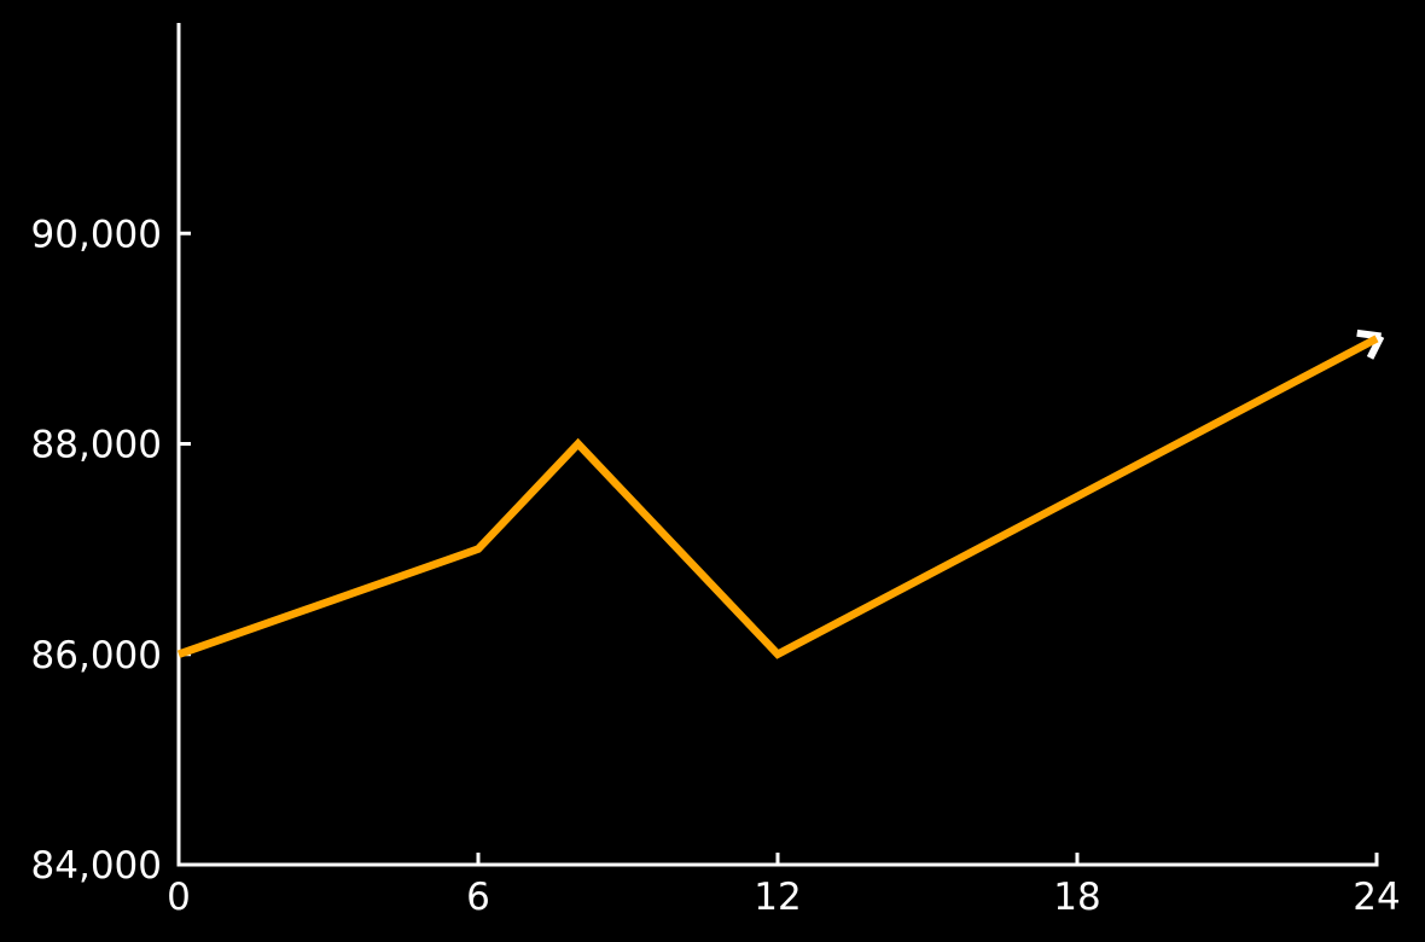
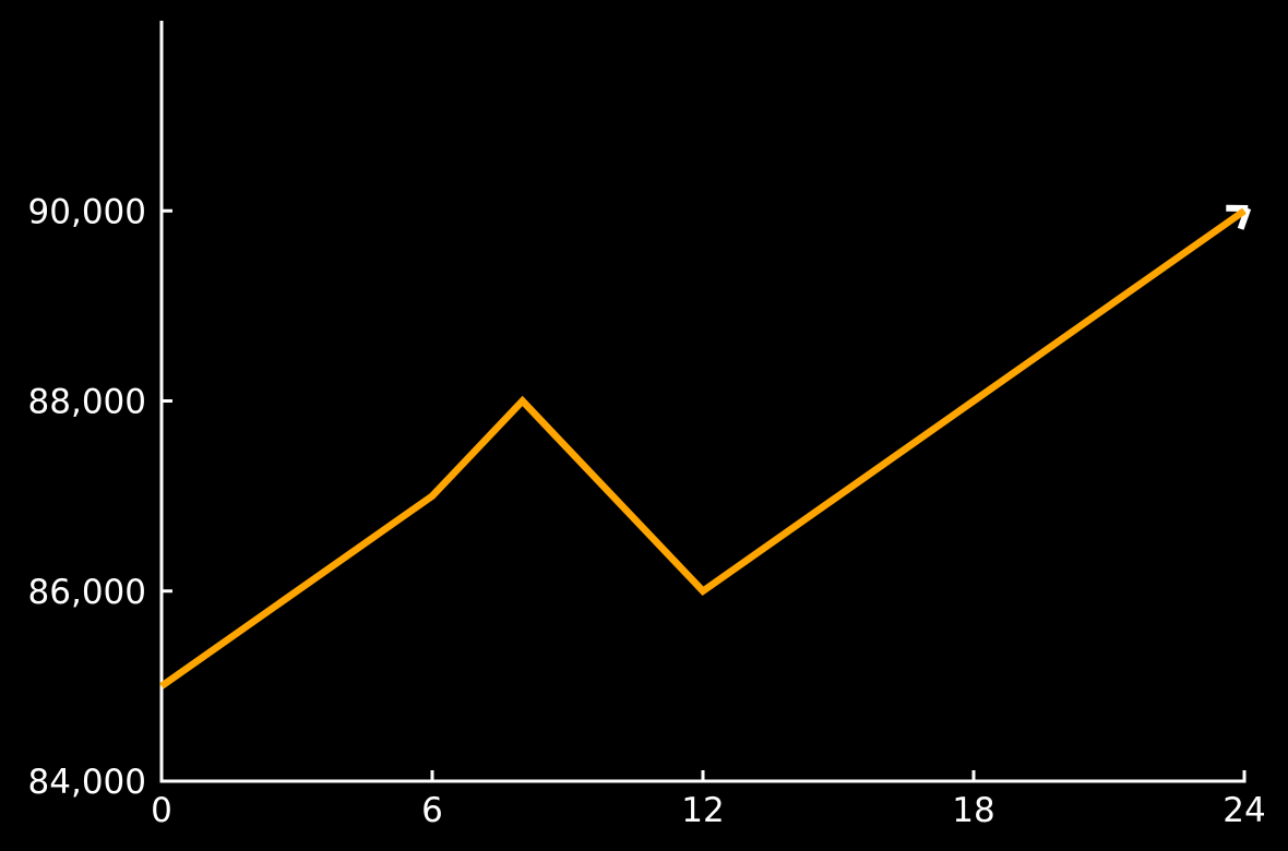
0: 86000 -> 85000
24: 89000 -> 90000
